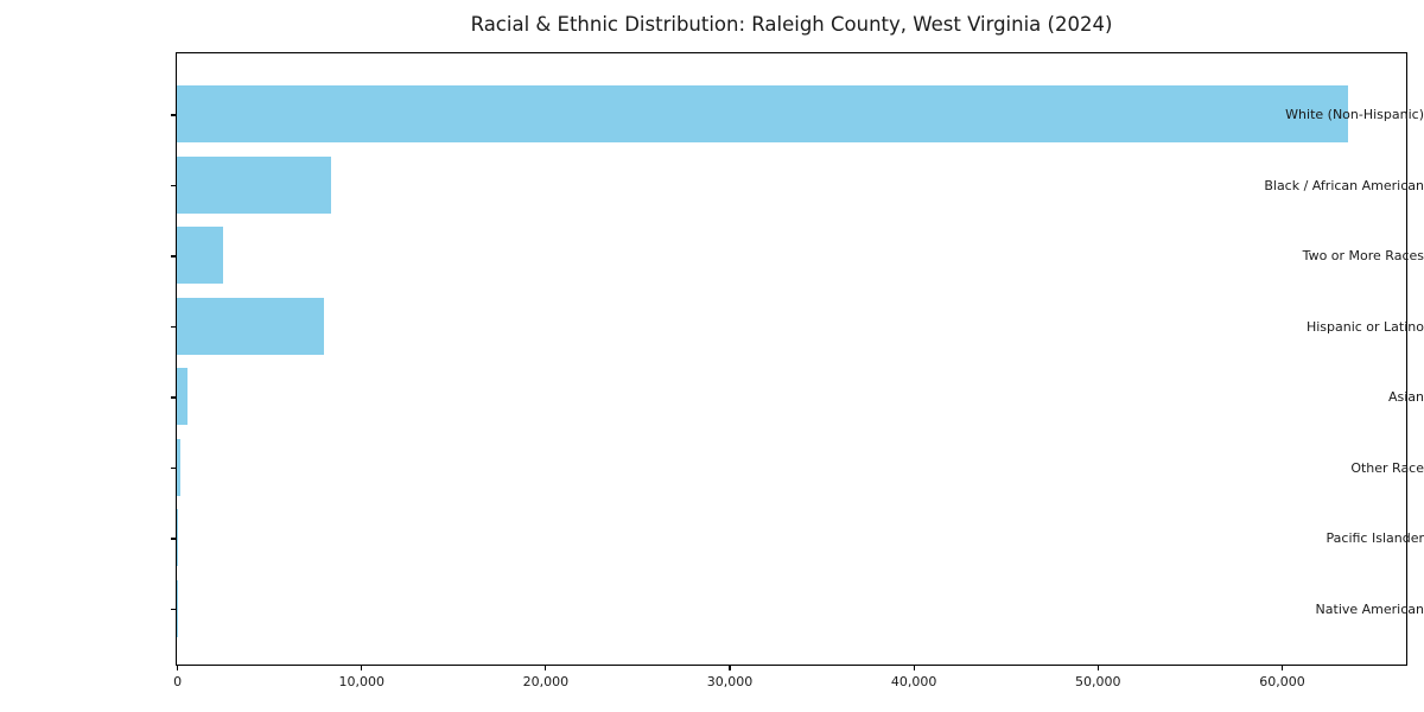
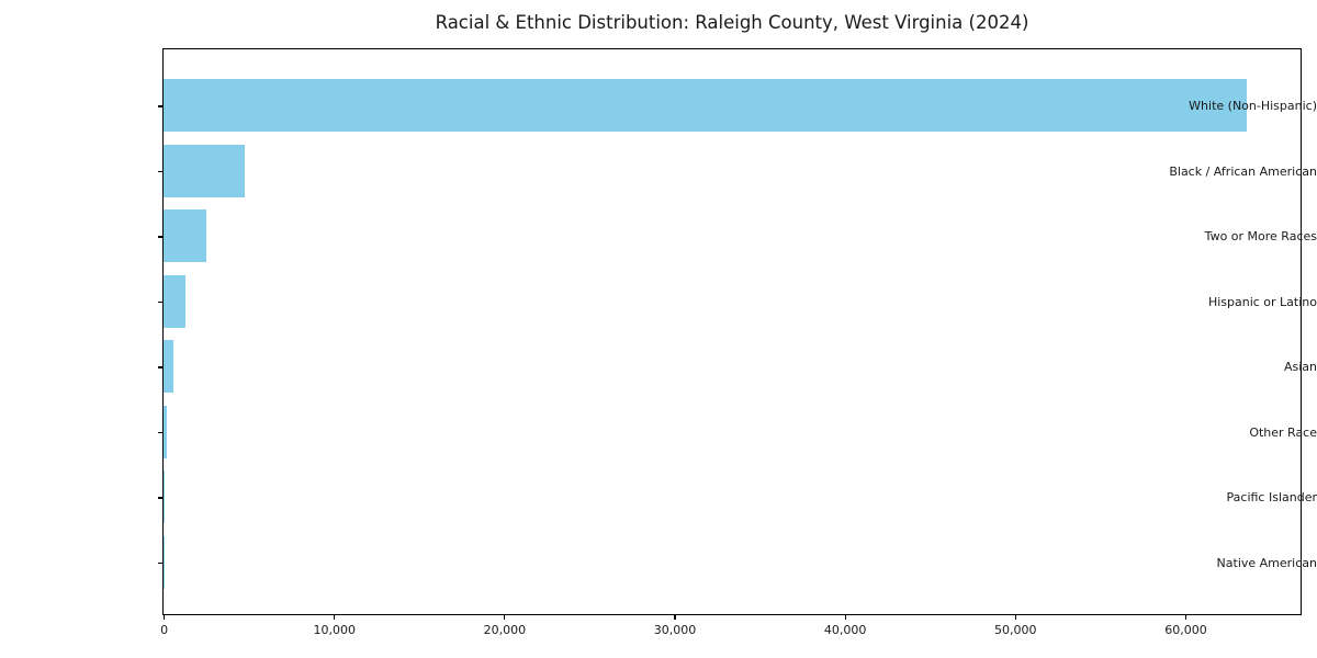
Black / African American: 8400 -> 4800
Hispanic or Latino: 8000 -> 1300
